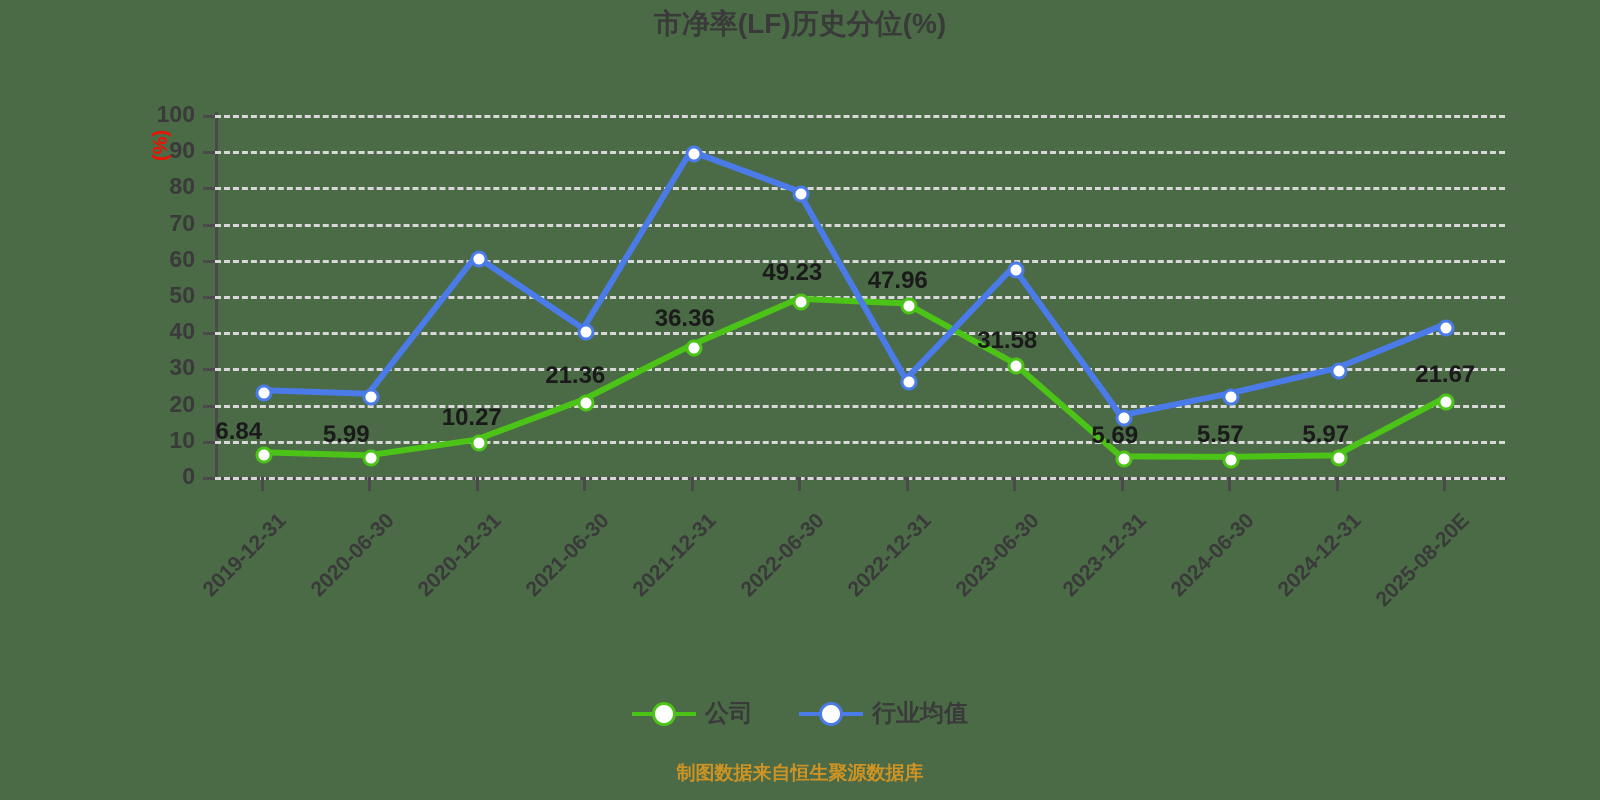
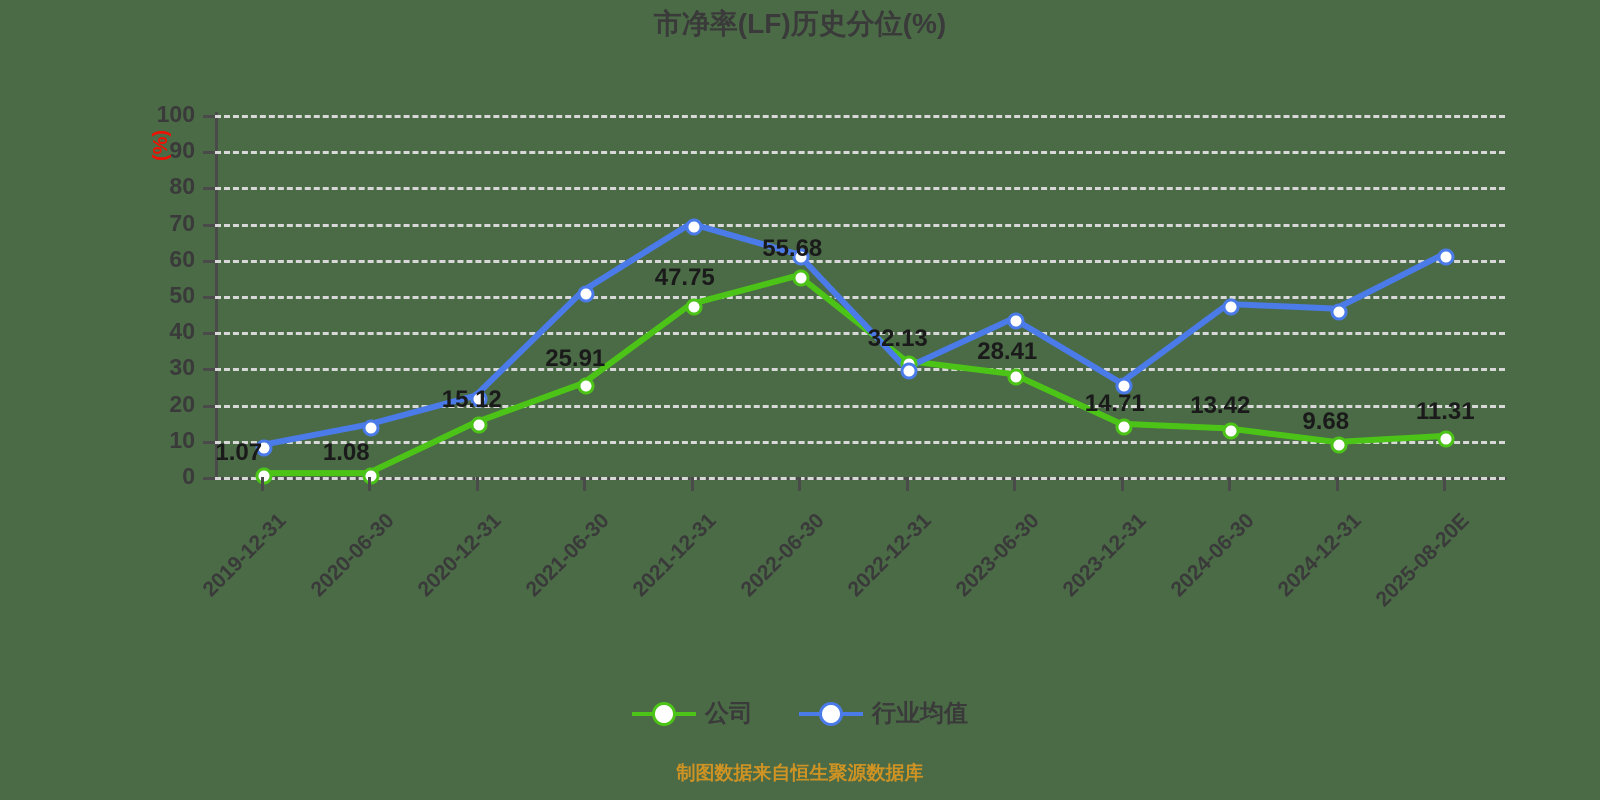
公司/2019-12-31: 6.84 -> 1.07
行业均值/2019-12-31: 24 -> 9
公司/2020-06-30: 5.99 -> 1.08
行业均值/2020-06-30: 23 -> 14
公司/2020-12-31: 10.27 -> 15.12
行业均值/2020-12-31: 61 -> 22
公司/2021-06-30: 21.36 -> 25.91
行业均值/2021-06-30: 41 -> 52
公司/2021-12-31: 36.36 -> 47.75
行业均值/2021-12-31: 90 -> 70
公司/2022-06-30: 49.23 -> 55.68
行业均值/2022-06-30: 79 -> 62
公司/2022-12-31: 47.96 -> 32.13
行业均值/2022-12-31: 27 -> 30
公司/2023-06-30: 31.58 -> 28.41
行业均值/2023-06-30: 58 -> 44
公司/2023-12-31: 5.69 -> 14.71
行业均值/2023-12-31: 17 -> 26
公司/2024-06-30: 5.57 -> 13.42
行业均值/2024-06-30: 23 -> 48
公司/2024-12-31: 5.97 -> 9.68
行业均值/2024-12-31: 30 -> 46
公司/2025-08-20E: 21.67 -> 11.31
行业均值/2025-08-20E: 42 -> 62
